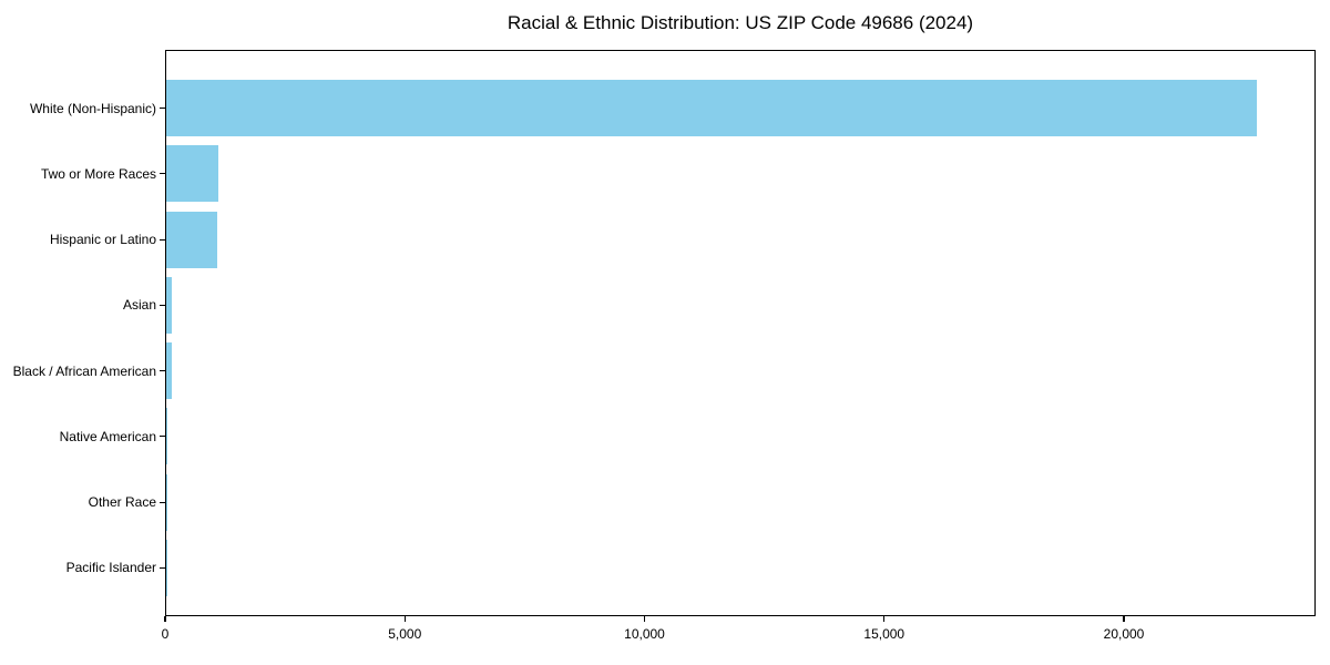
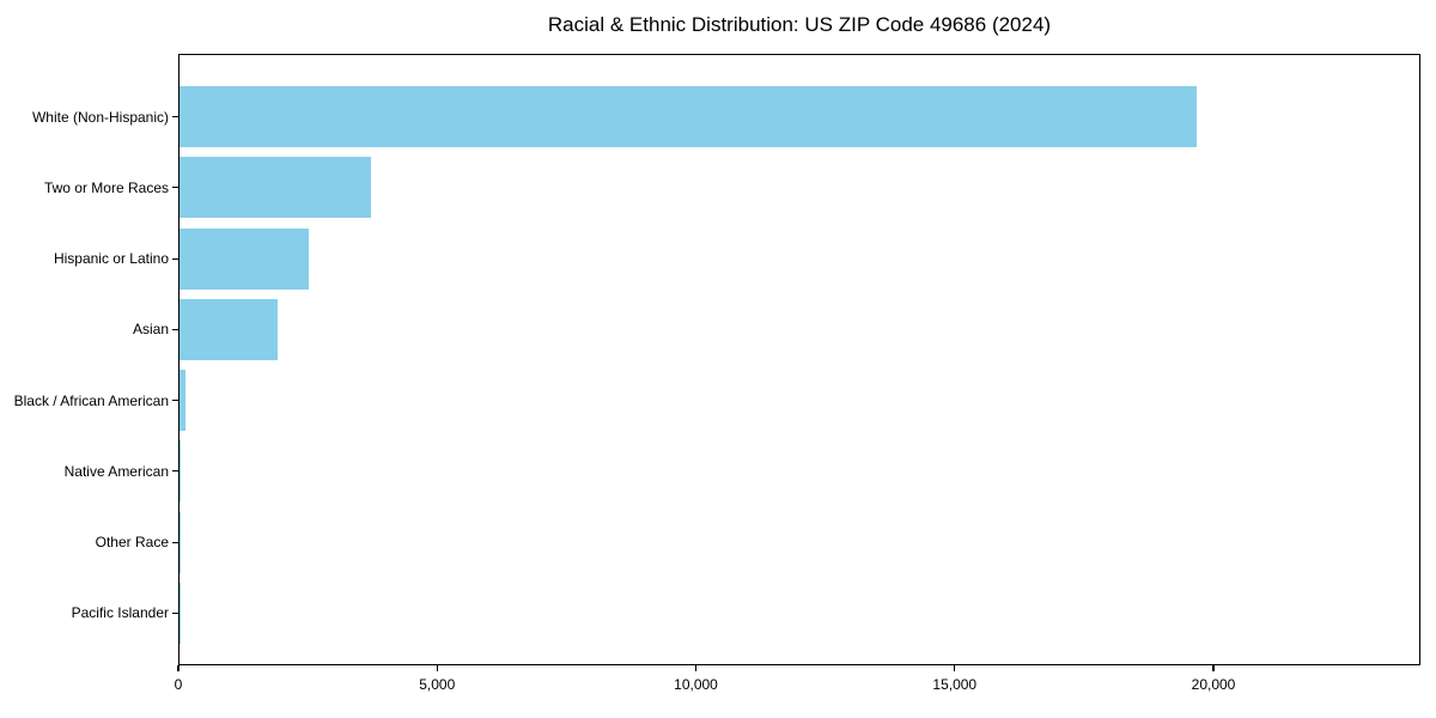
White (Non-Hispanic): 22800 -> 19700
Two or More Races: 1100 -> 3700
Hispanic or Latino: 1100 -> 2500
Asian: 100 -> 1900
